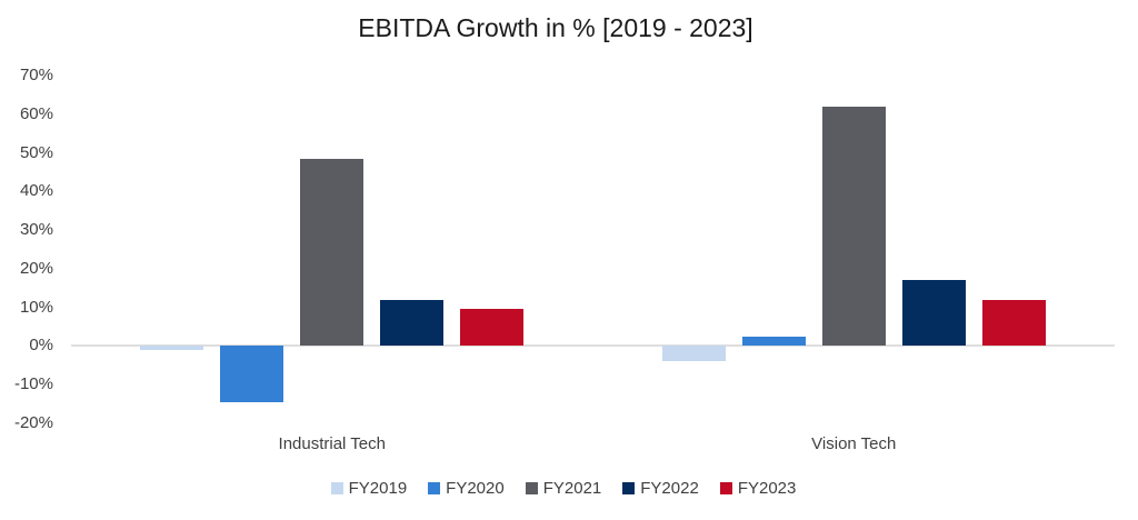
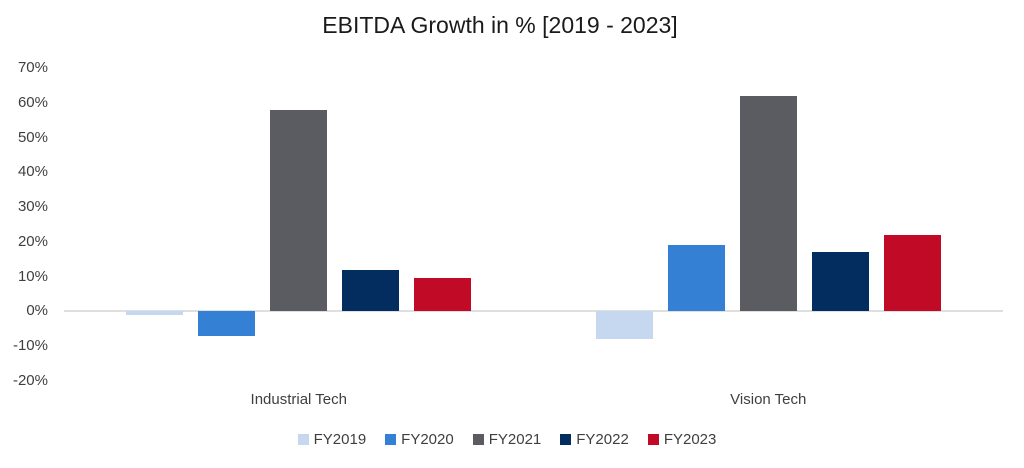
FY2020/Industrial Tech: -14% -> -7%
FY2021/Industrial Tech: 48% -> 58%
FY2019/Vision Tech: -4% -> -8%
FY2020/Vision Tech: 2% -> 19%
FY2023/Vision Tech: 12% -> 22%
